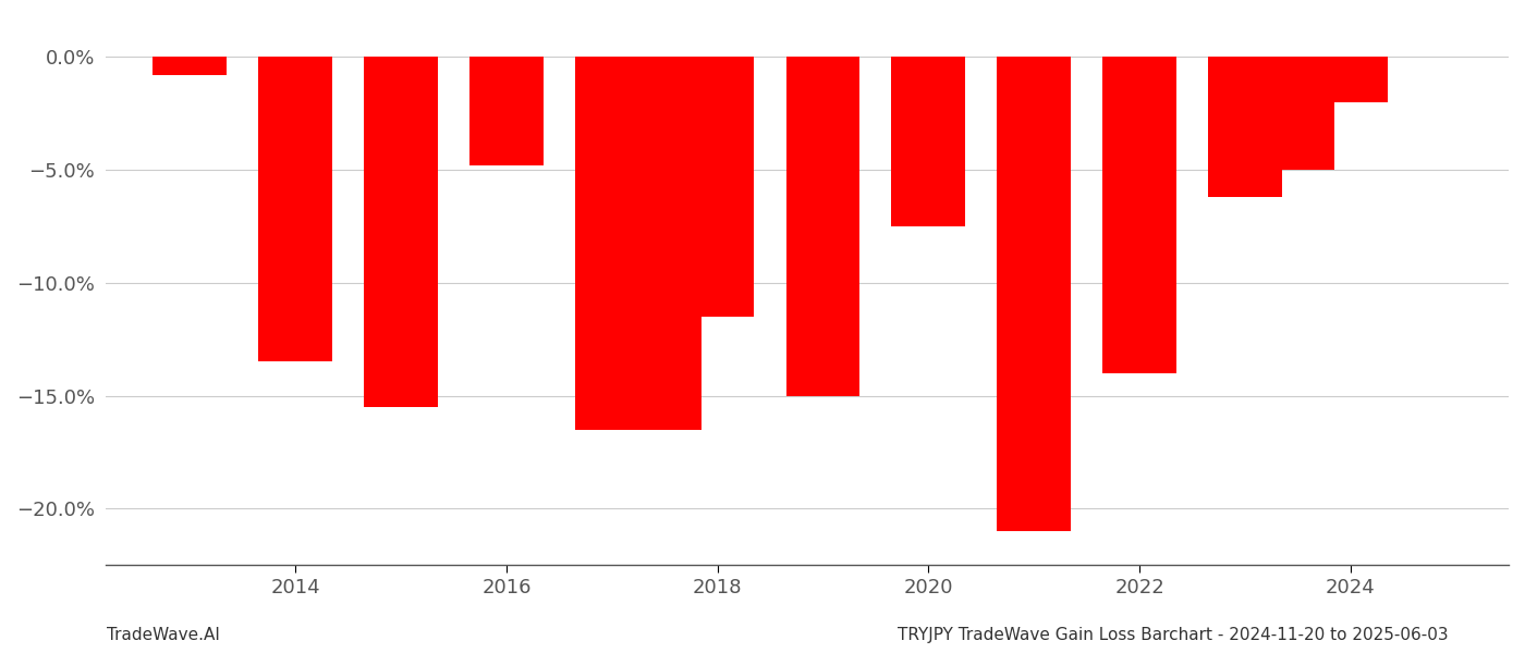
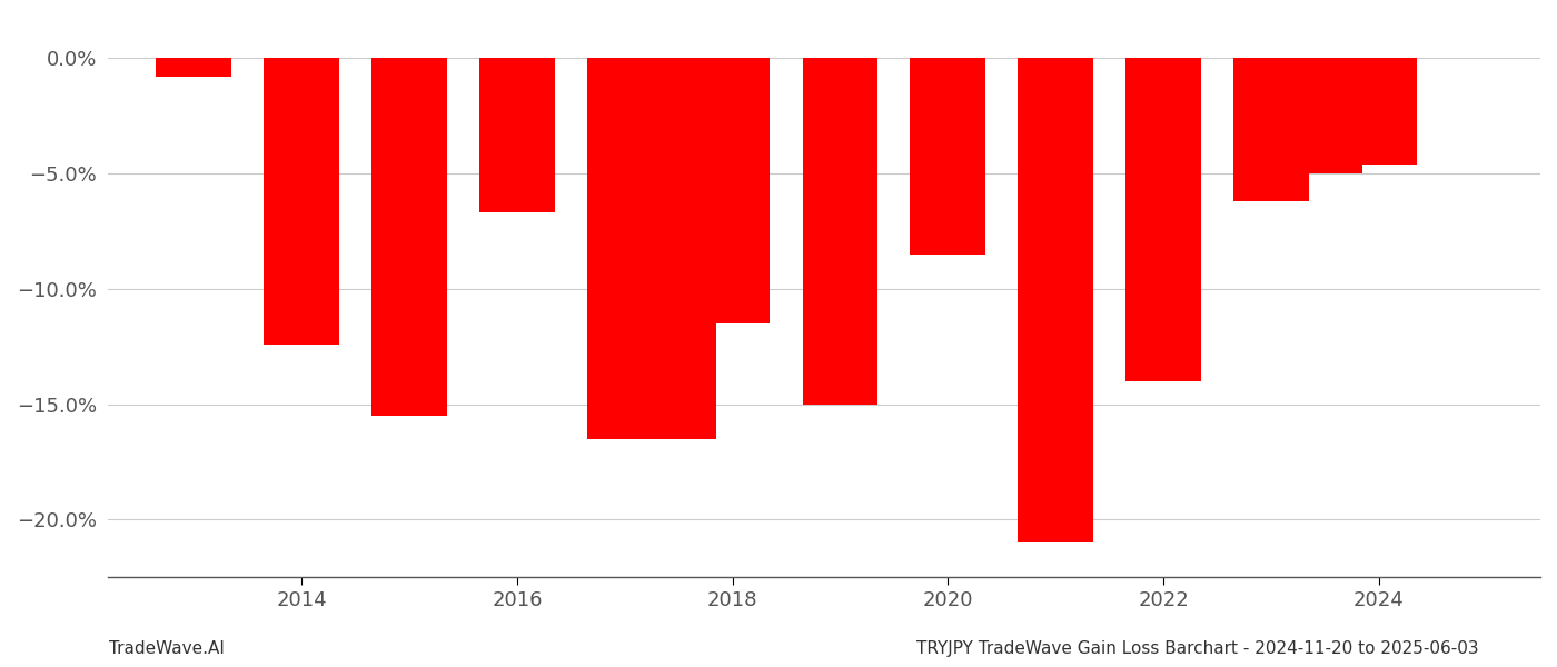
2014: -13.5% -> -12.4%
2016: -4.8% -> -6.7%
2020: -7.5% -> -8.5%
2024: -2.0% -> -4.6%
